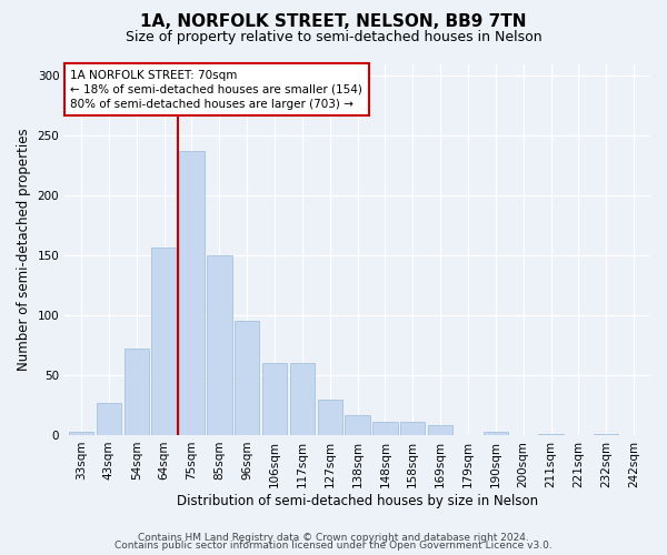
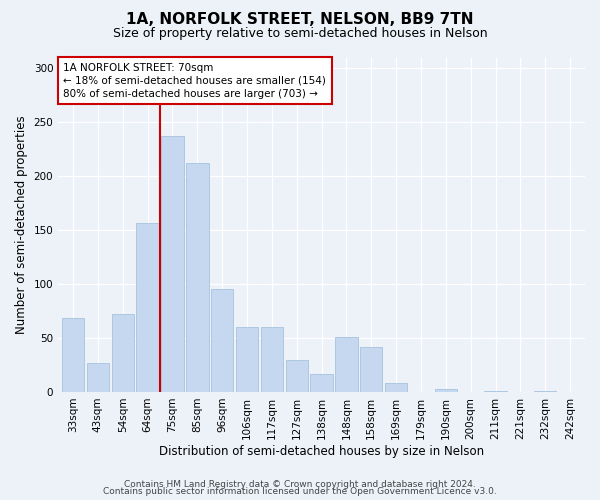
33sqm: 3 -> 69
85sqm: 150 -> 212
148sqm: 11 -> 51
158sqm: 11 -> 42
